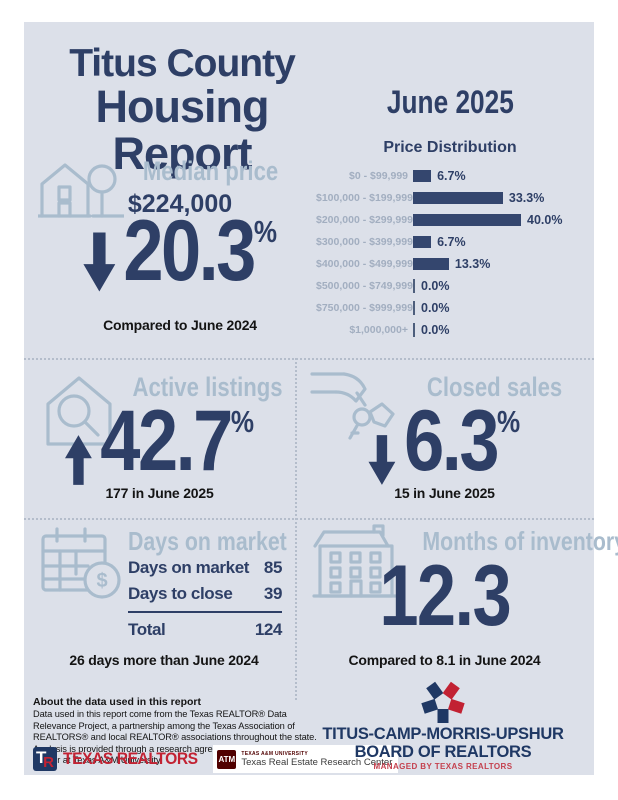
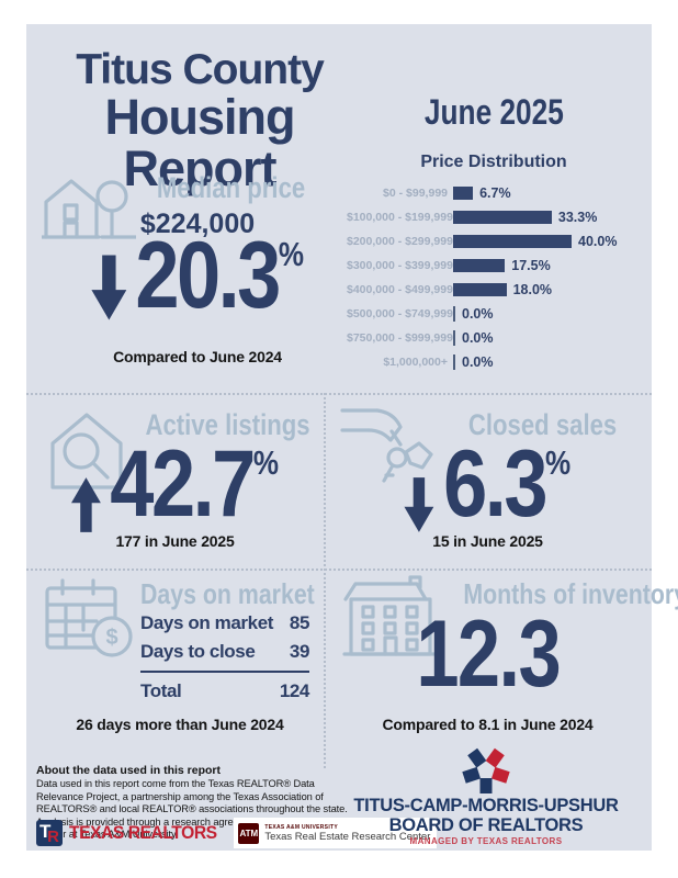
$300,000 - $399,999: 6.7% -> 17.5%
$400,000 - $499,999: 13.3% -> 18.0%
